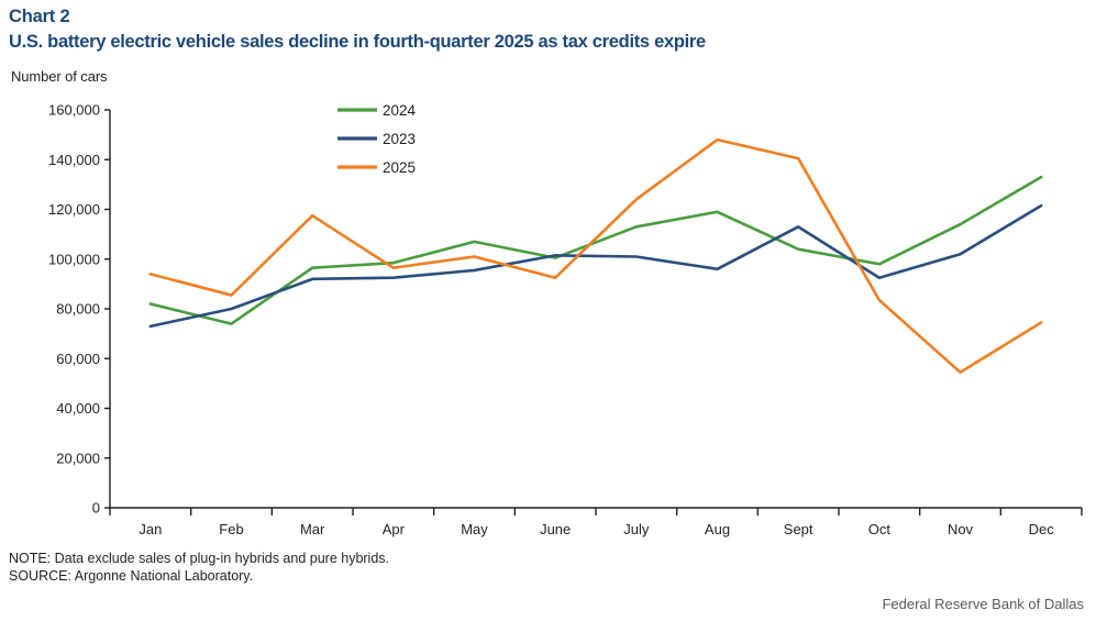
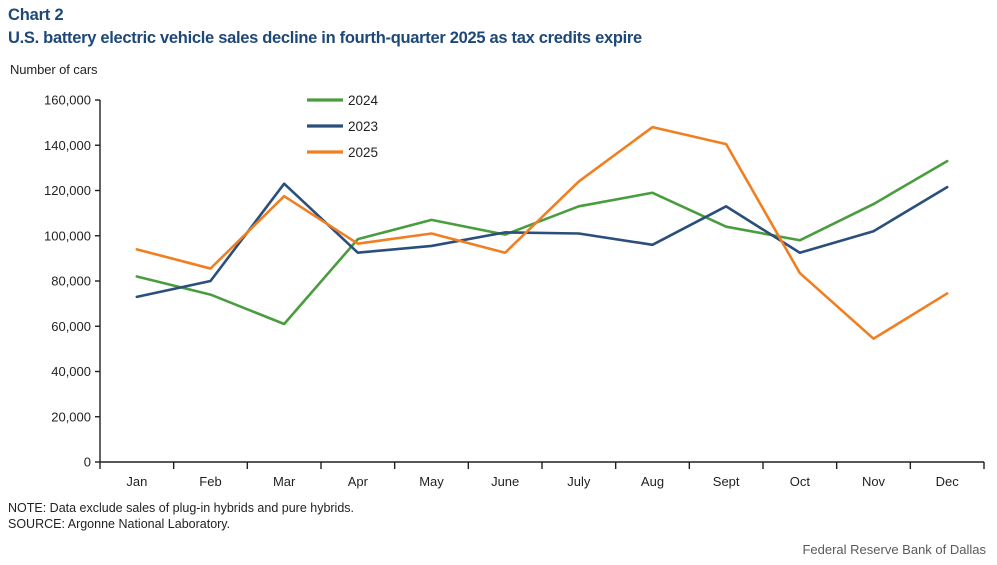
2024/Mar: 96000 -> 61000
2023/Mar: 92000 -> 123000
